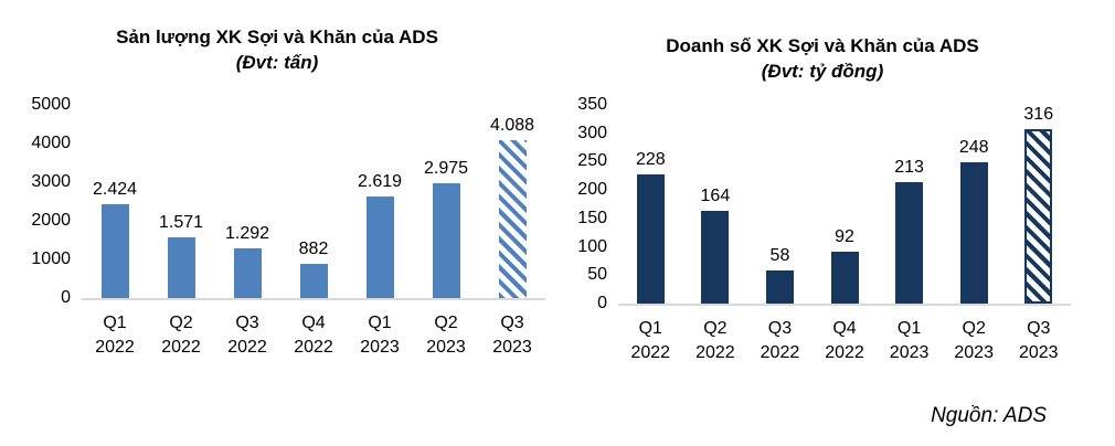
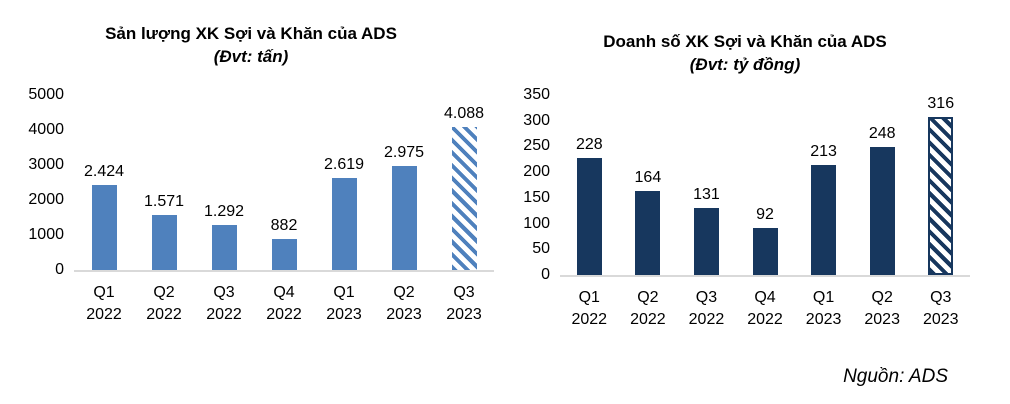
Doanh số XK Sợi và Khăn của ADS/Q3 2022: 58 -> 131
